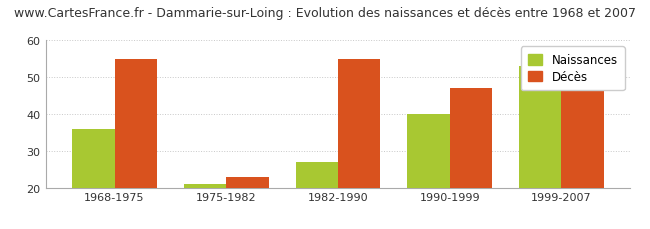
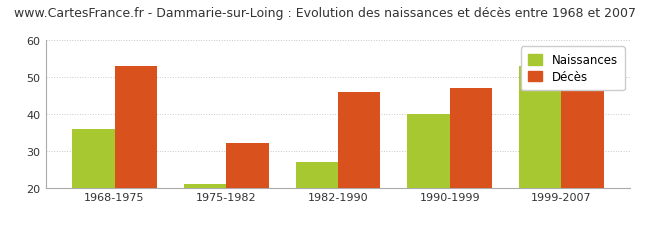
Décès/1968-1975: 55 -> 53
Décès/1975-1982: 23 -> 32
Décès/1982-1990: 55 -> 46
